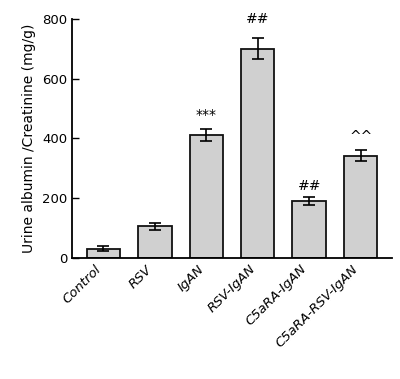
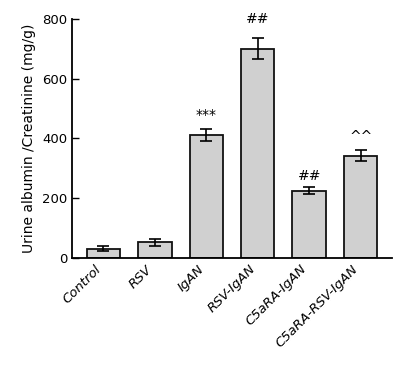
RSV: 105 -> 52
C5aRA-IgAN: 190 -> 225
